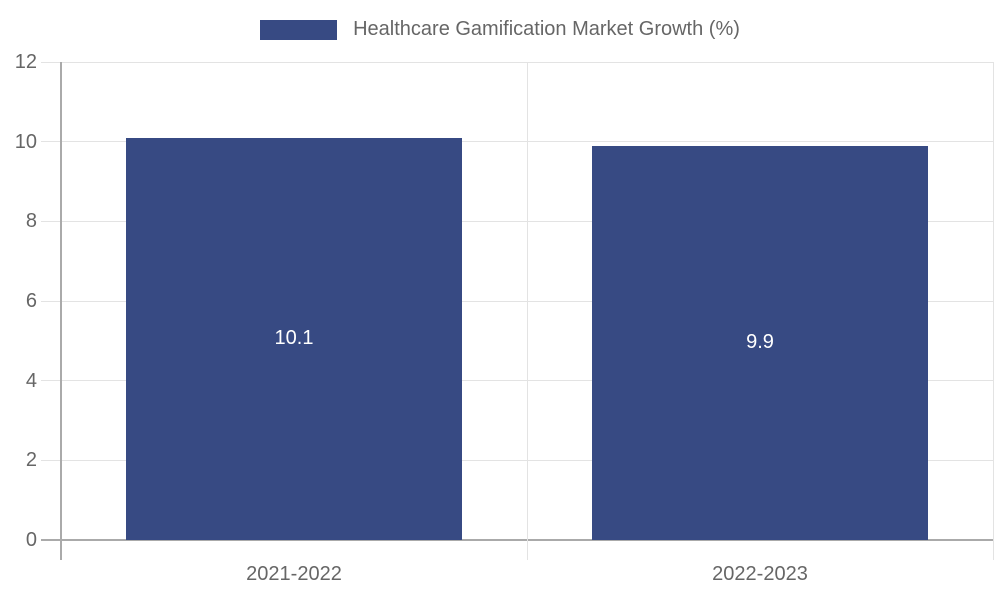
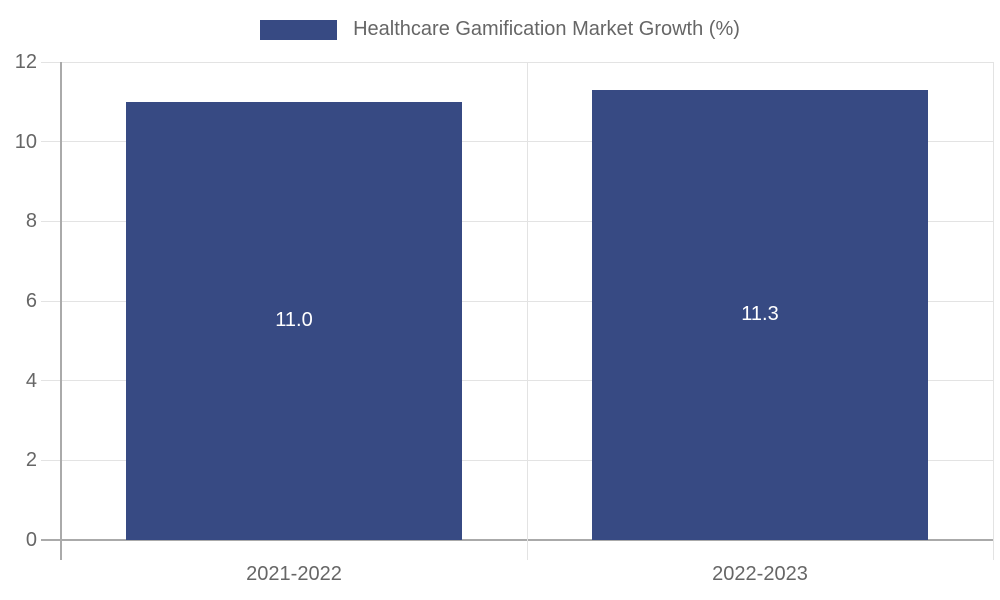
2021-2022: 10.1 -> 11.0
2022-2023: 9.9 -> 11.3
